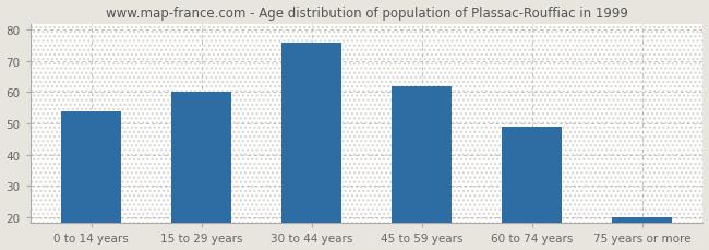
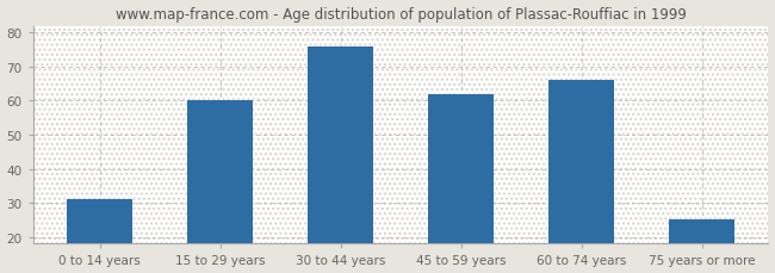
0 to 14 years: 54 -> 31
60 to 74 years: 49 -> 66
75 years or more: 20 -> 25
